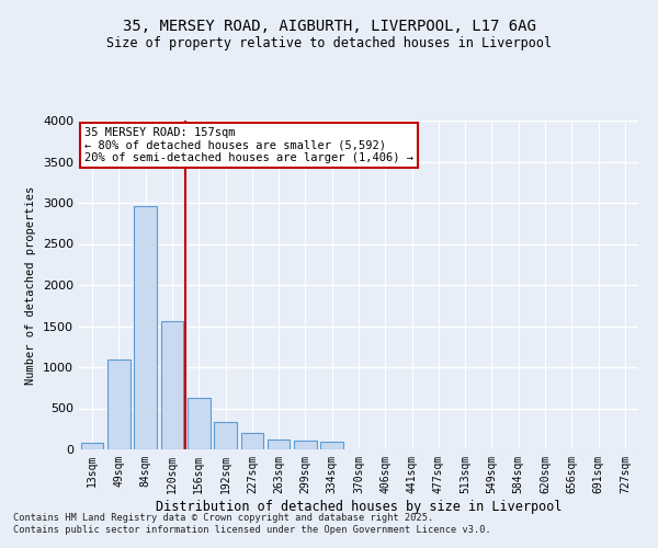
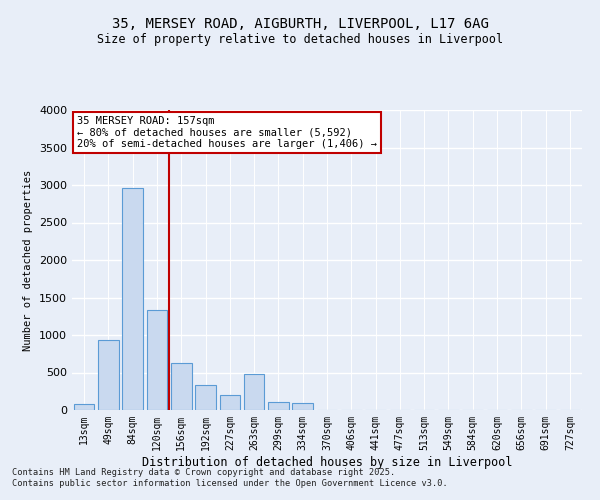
49sqm: 1100 -> 940
120sqm: 1560 -> 1340
263sqm: 120 -> 480
